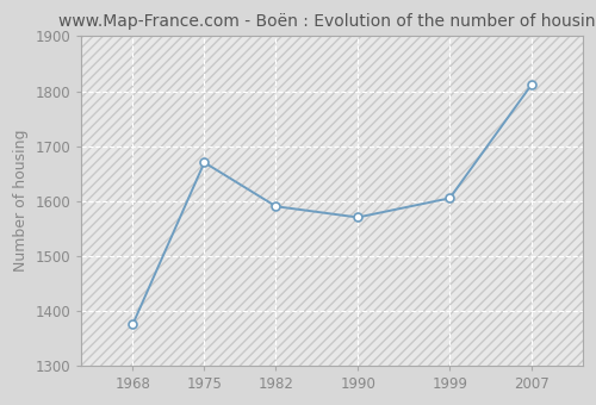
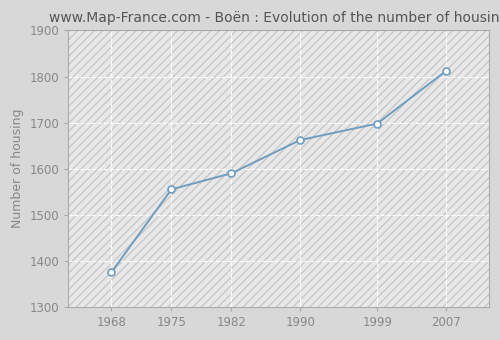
1975: 1670 -> 1555
1990: 1570 -> 1662
1999: 1605 -> 1698
